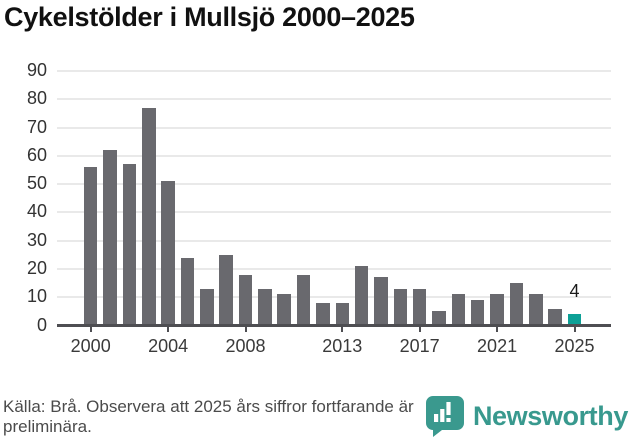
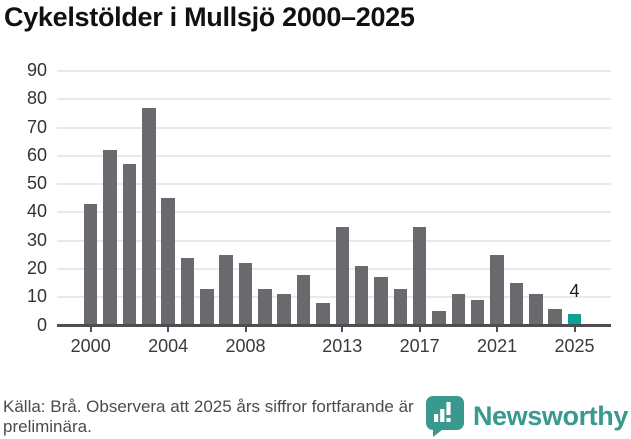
2000: 56 -> 43
2004: 51 -> 45
2008: 18 -> 22
2013: 8 -> 35
2017: 13 -> 35
2021: 11 -> 25
